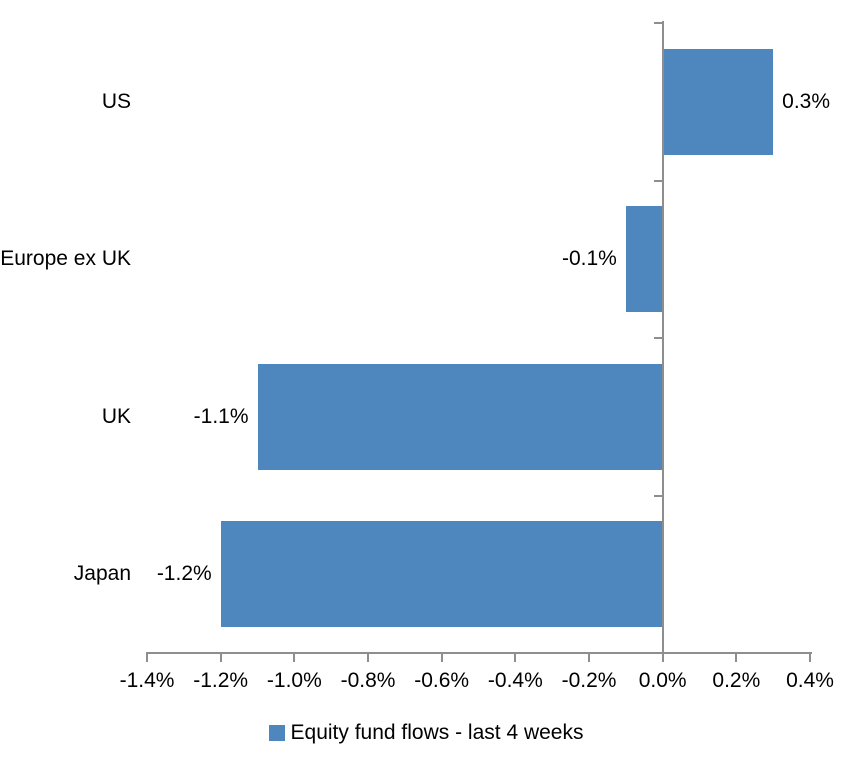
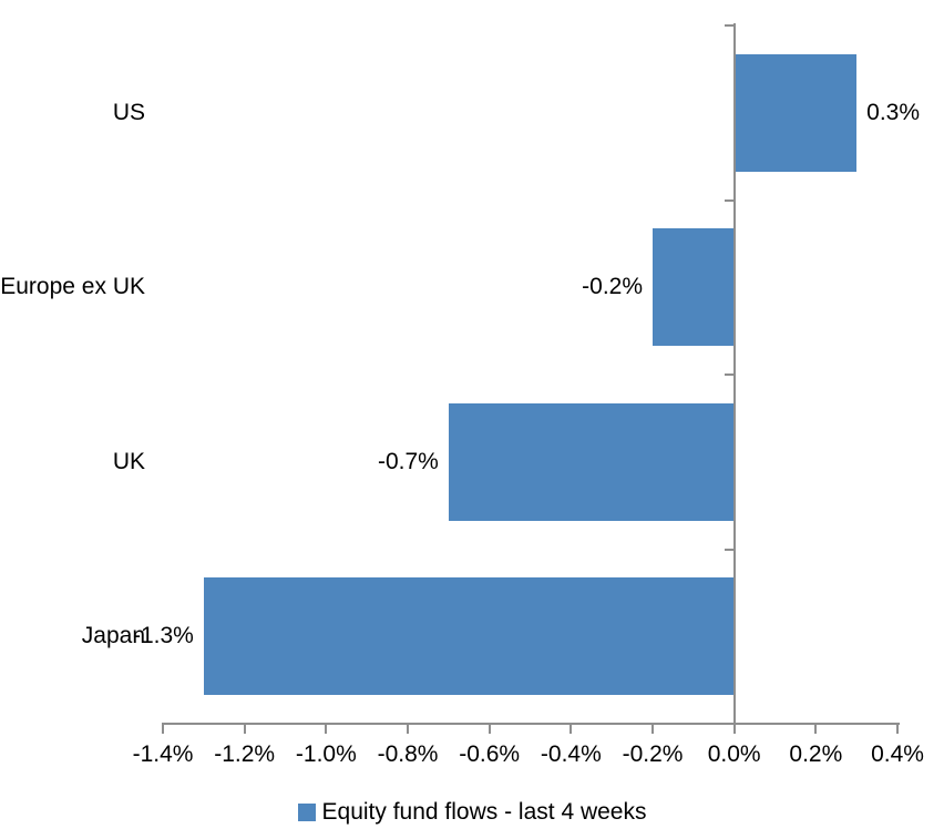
Europe ex UK: -0.1% -> -0.2%
UK: -1.1% -> -0.7%
Japan: -1.2% -> -1.3%
